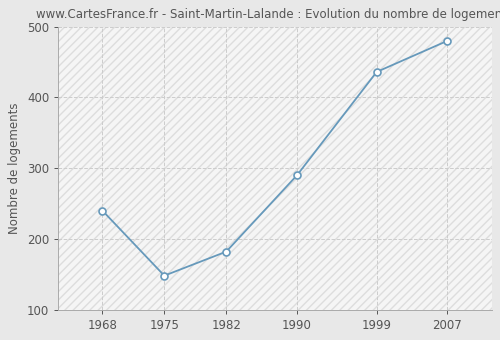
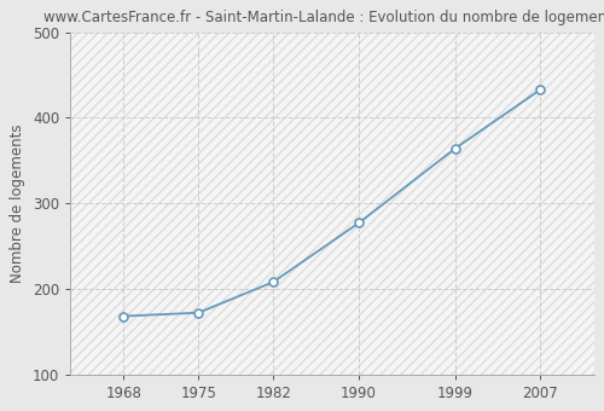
1968: 240 -> 168
1975: 148 -> 172
1982: 182 -> 208
1990: 290 -> 277
1999: 436 -> 364
2007: 480 -> 433
